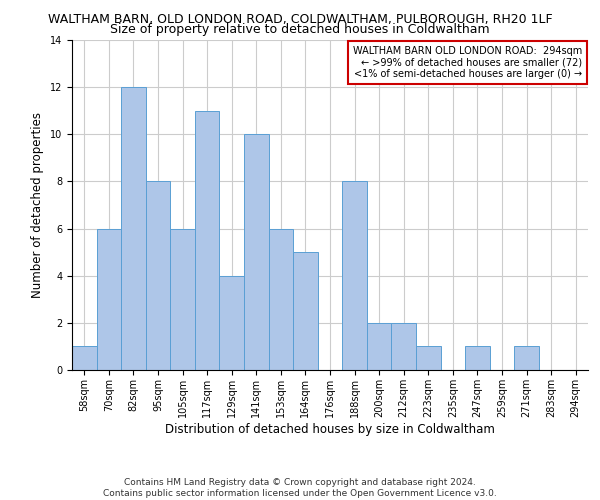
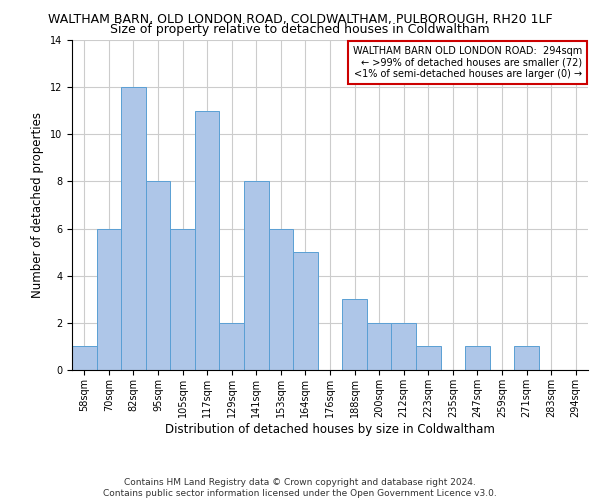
129sqm: 4 -> 2
141sqm: 10 -> 8
188sqm: 8 -> 3
